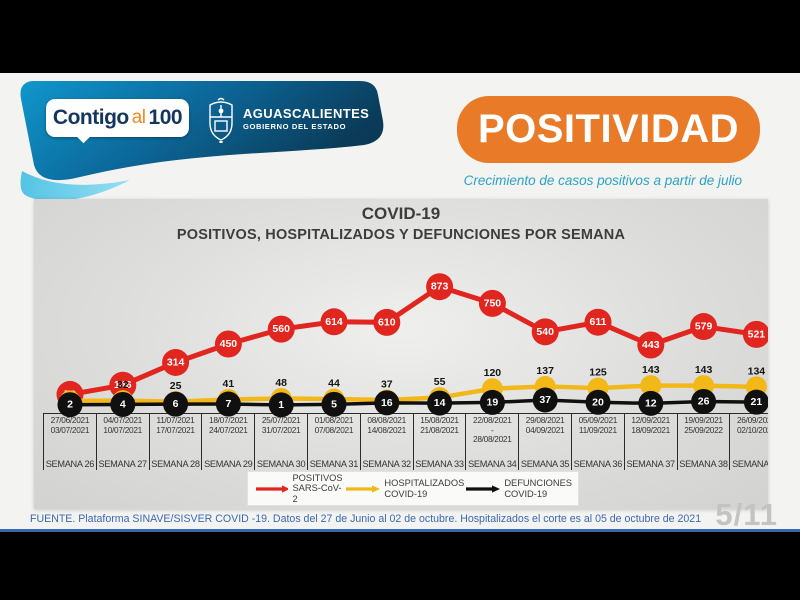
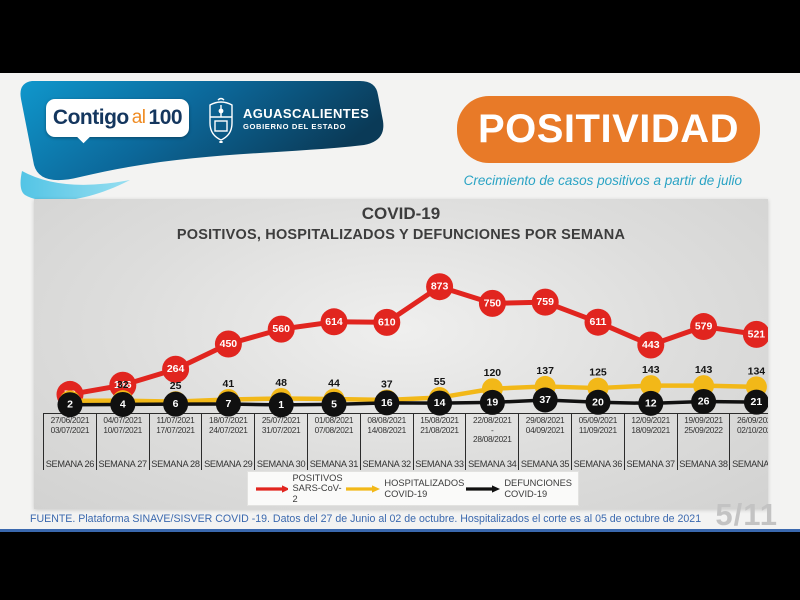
POSITIVOS SARS-CoV-2/SEMANA 28: 314 -> 264
POSITIVOS SARS-CoV-2/SEMANA 35: 540 -> 759
